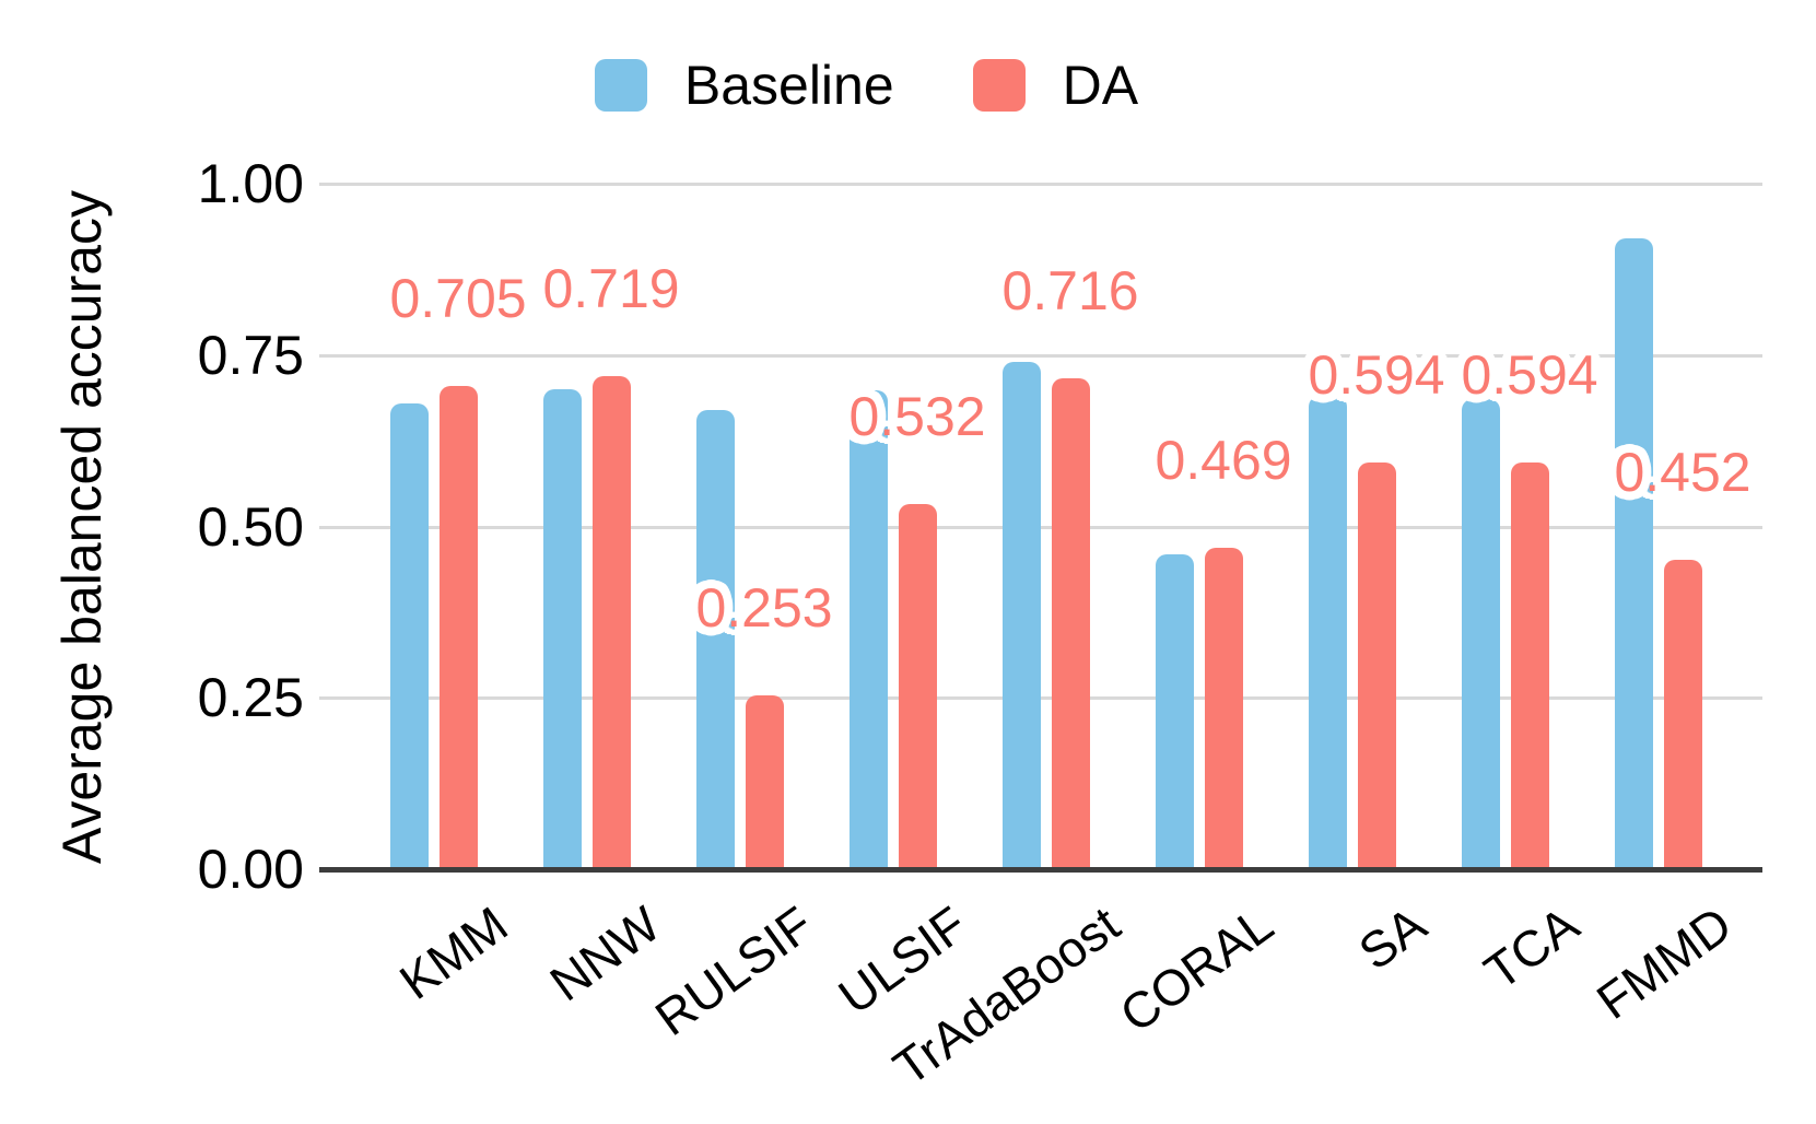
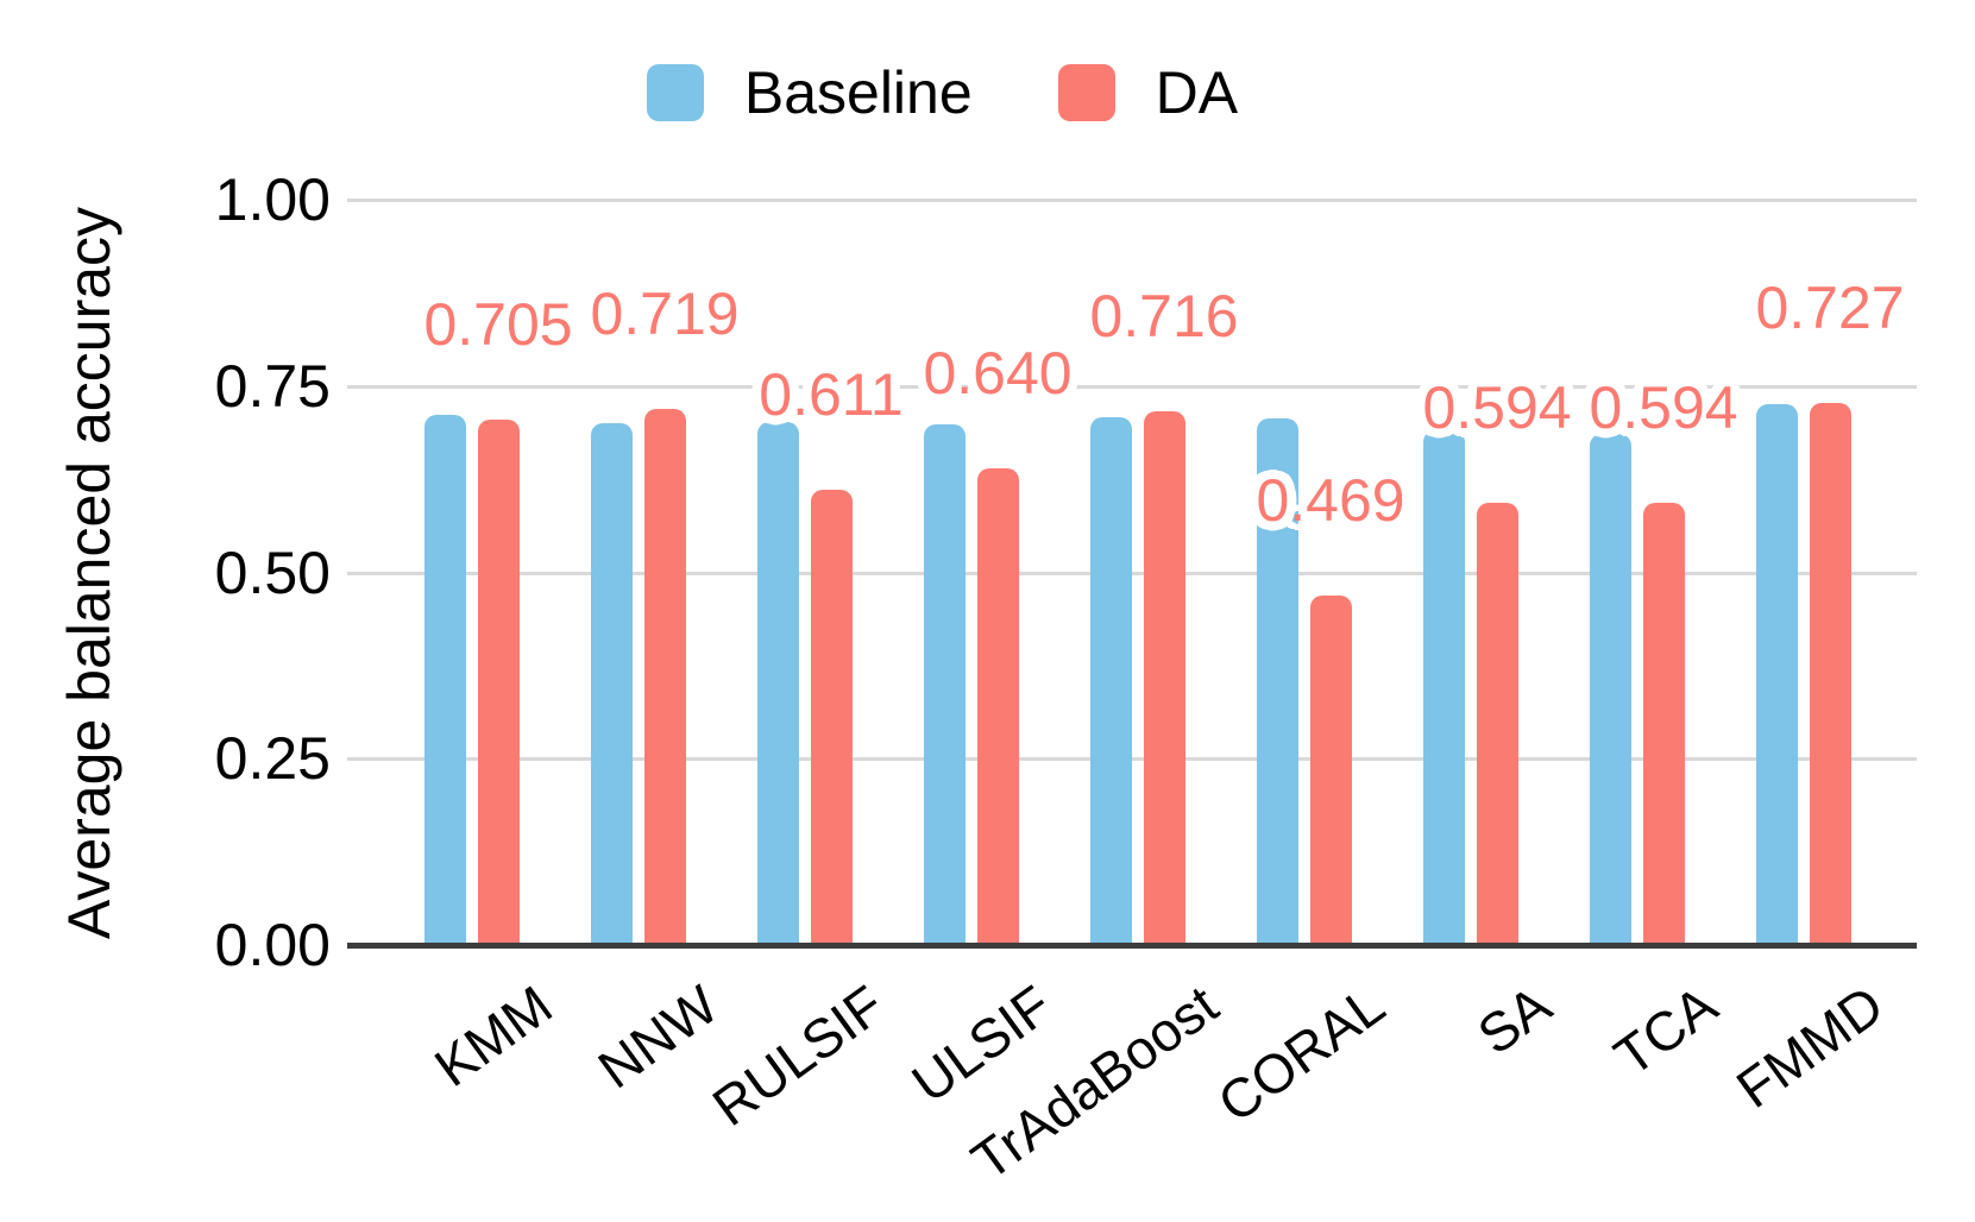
Baseline/KMM: 0.68 -> 0.71
Baseline/RULSIF: 0.67 -> 0.70
DA/RULSIF: 0.253 -> 0.611
DA/ULSIF: 0.532 -> 0.640
Baseline/TrAdaBoost: 0.74 -> 0.71
Baseline/CORAL: 0.46 -> 0.71
Baseline/FMMD: 0.92 -> 0.72
DA/FMMD: 0.452 -> 0.727
